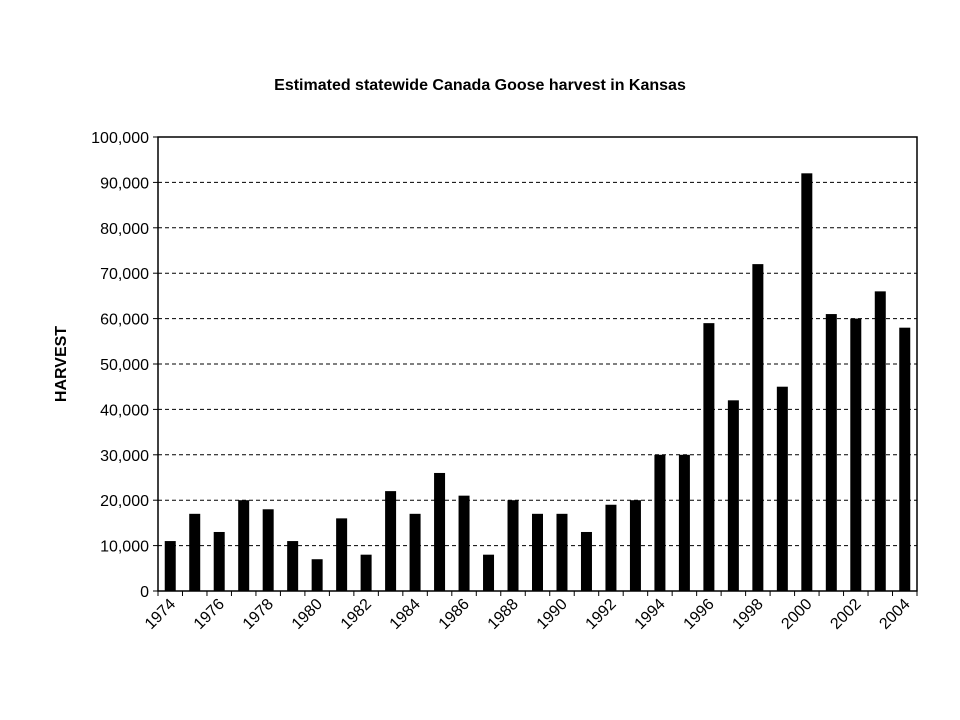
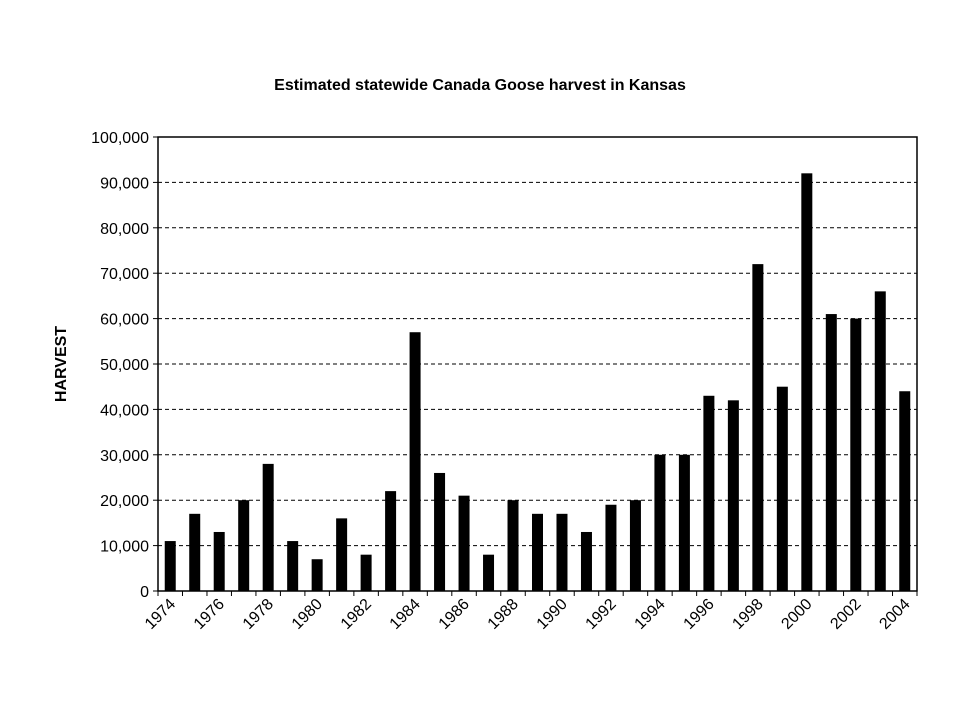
1978: 18000 -> 28000
1984: 17000 -> 57000
1996: 59000 -> 43000
2004: 58000 -> 44000
